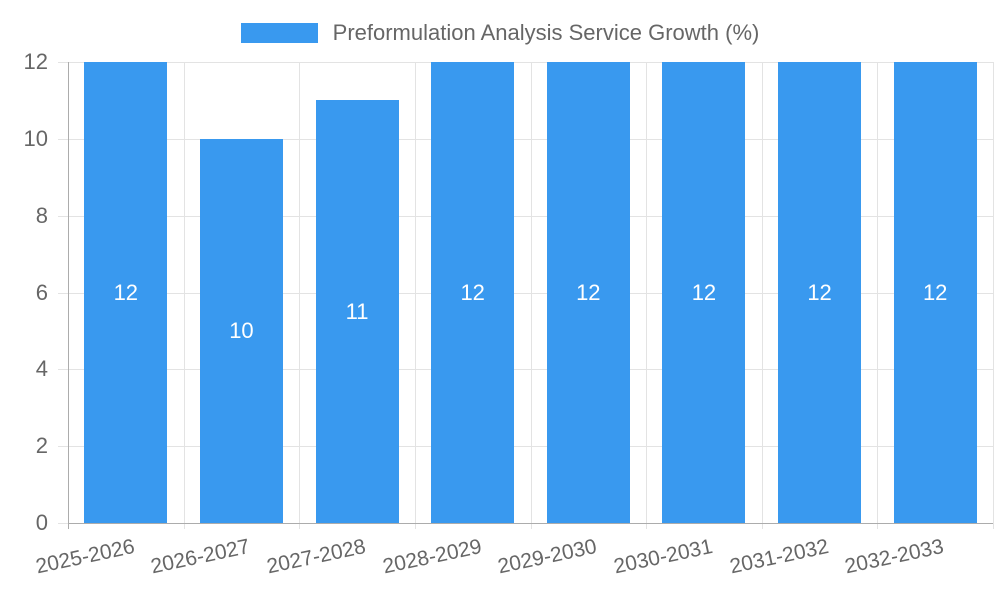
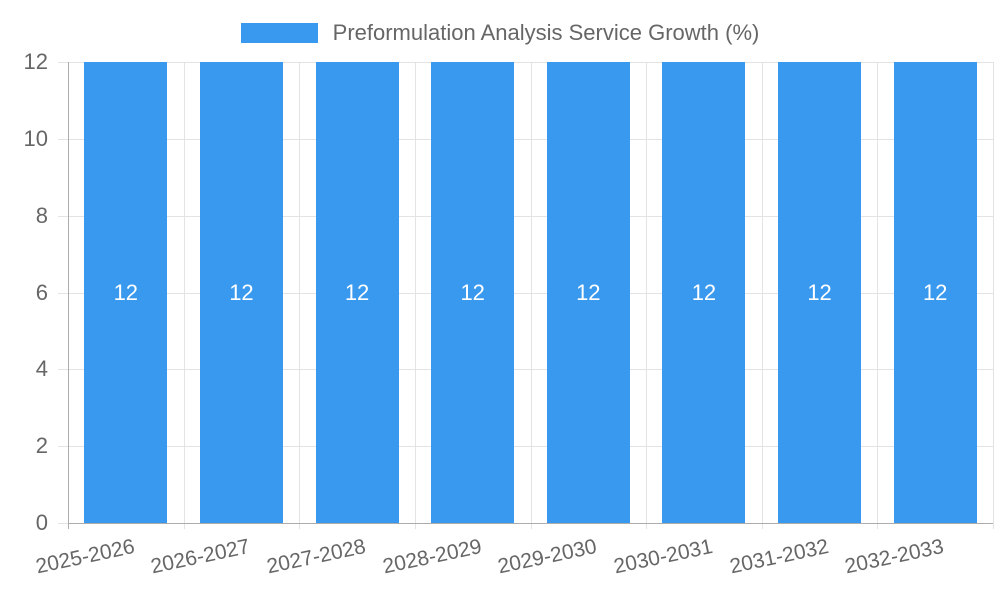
2026-2027: 10 -> 12
2027-2028: 11 -> 12
